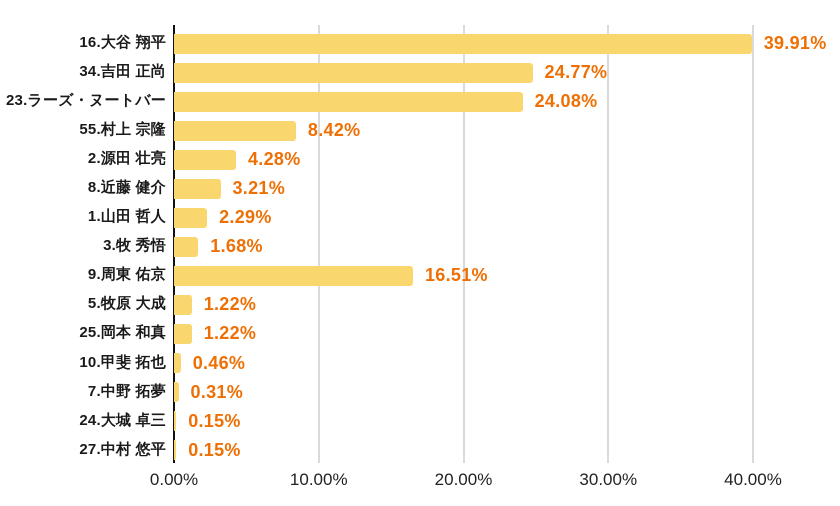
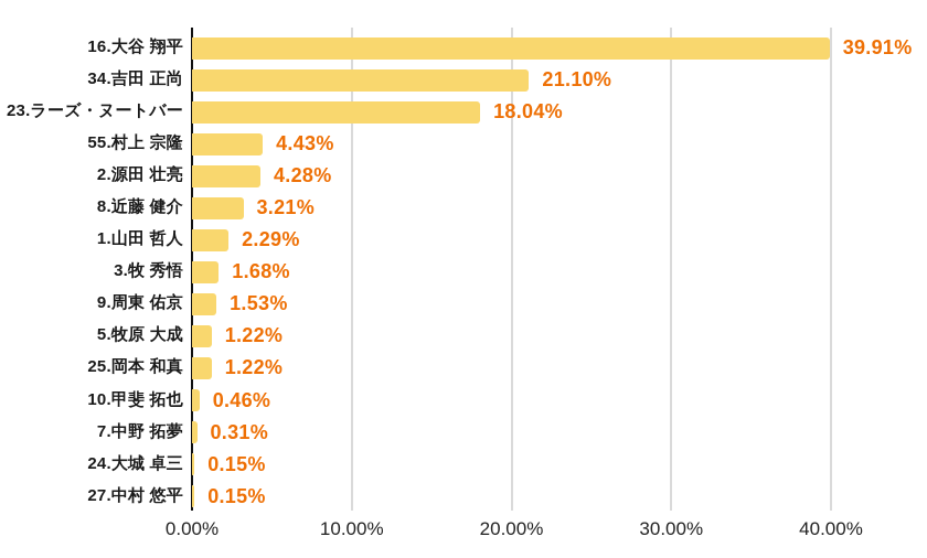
34.吉田 正尚: 24.77% -> 21.10%
23.ラーズ・ヌートバー: 24.08% -> 18.04%
55.村上 宗隆: 8.42% -> 4.43%
9.周東 佑京: 16.51% -> 1.53%
